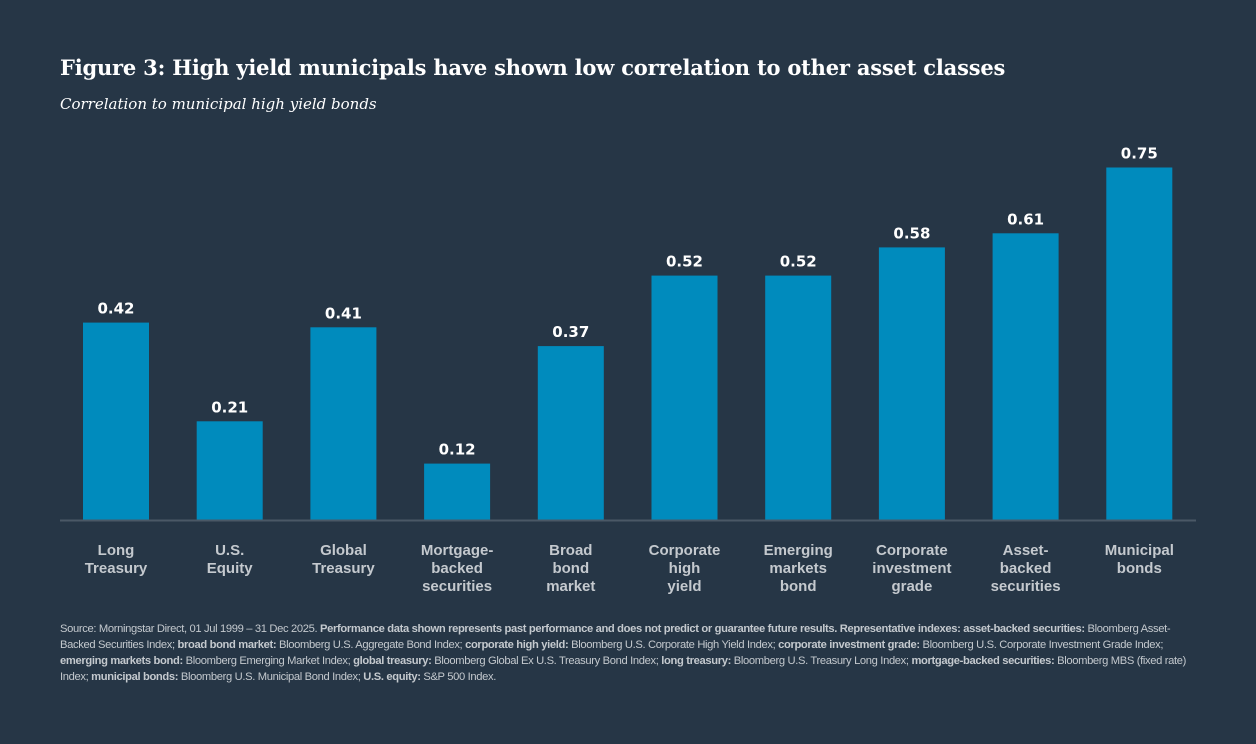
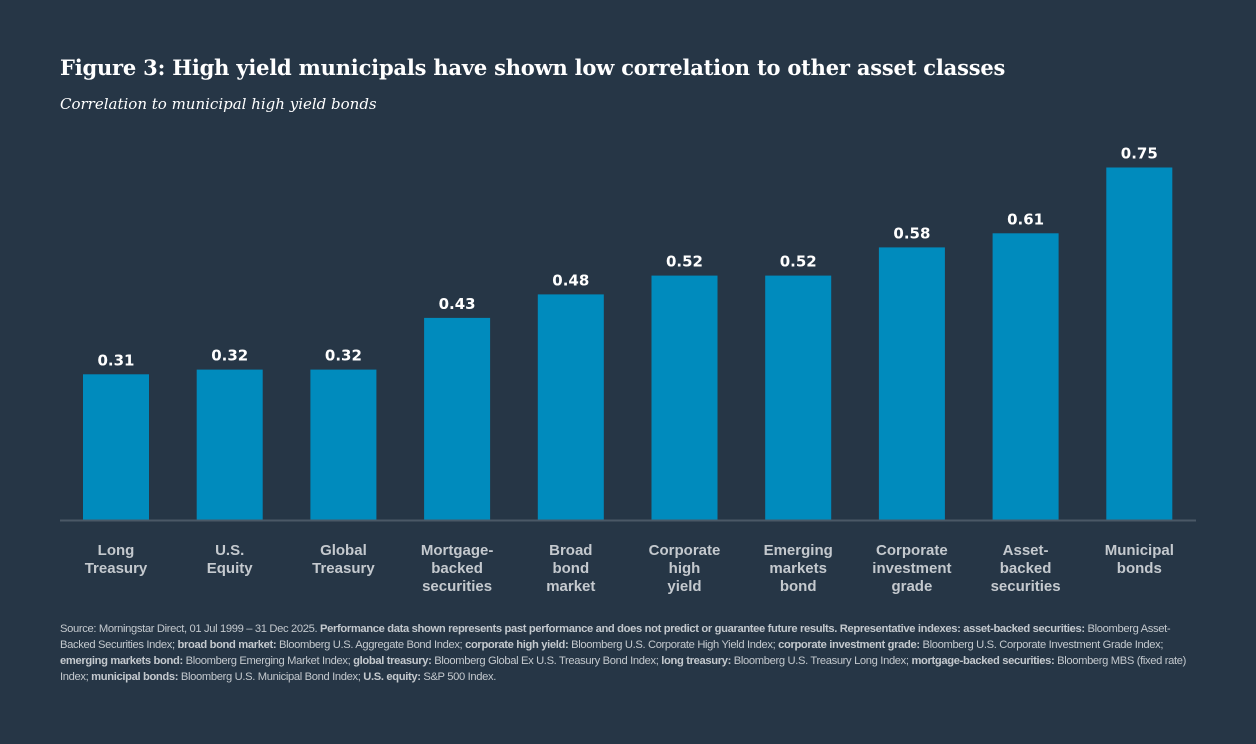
Long Treasury: 0.42 -> 0.31
U.S. Equity: 0.21 -> 0.32
Global Treasury: 0.41 -> 0.32
Mortgage-backed securities: 0.12 -> 0.43
Broad bond market: 0.37 -> 0.48
